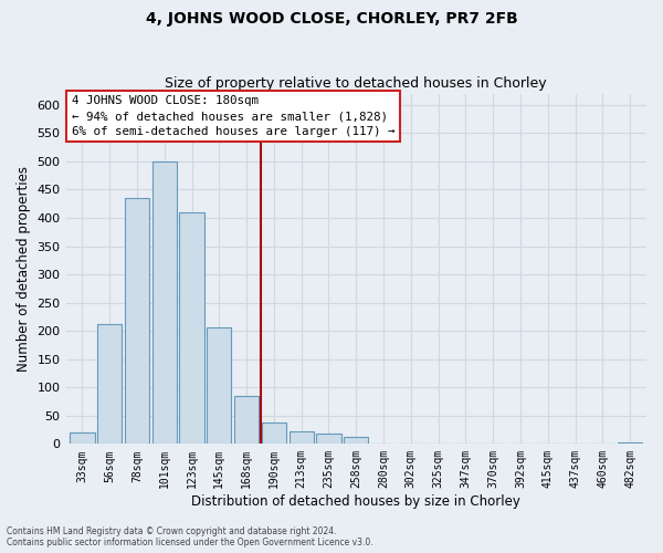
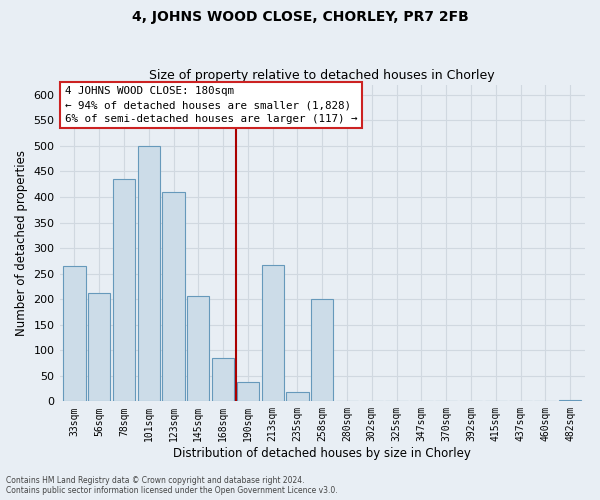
33sqm: 20 -> 264
213sqm: 23 -> 266
258sqm: 12 -> 200
